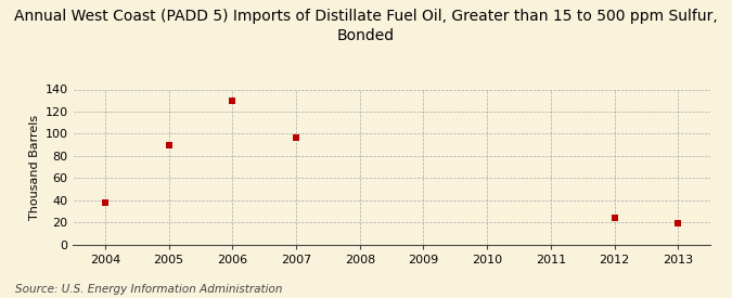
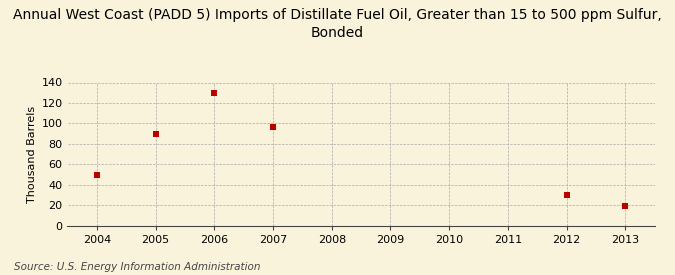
2004: 38 -> 49
2012: 24 -> 30
